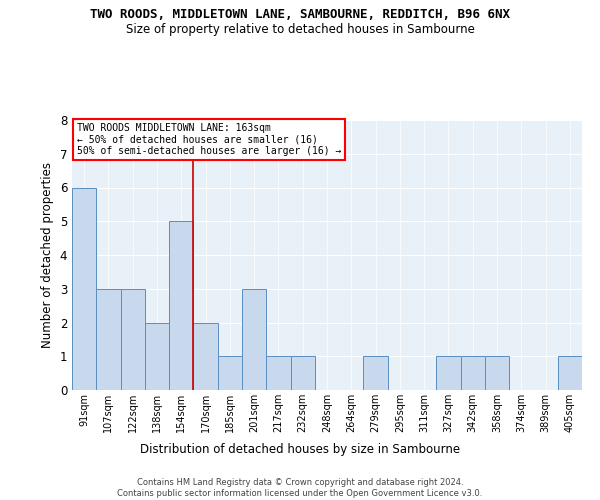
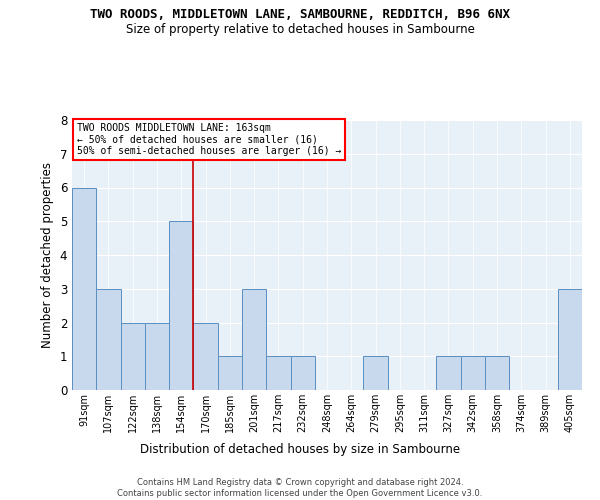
122sqm: 3 -> 2
405sqm: 1 -> 3
